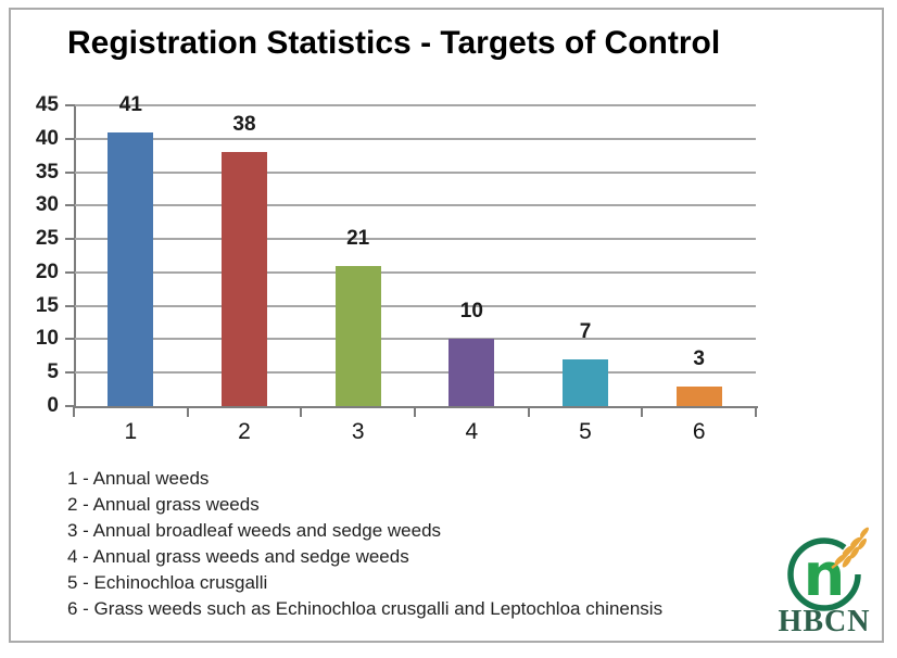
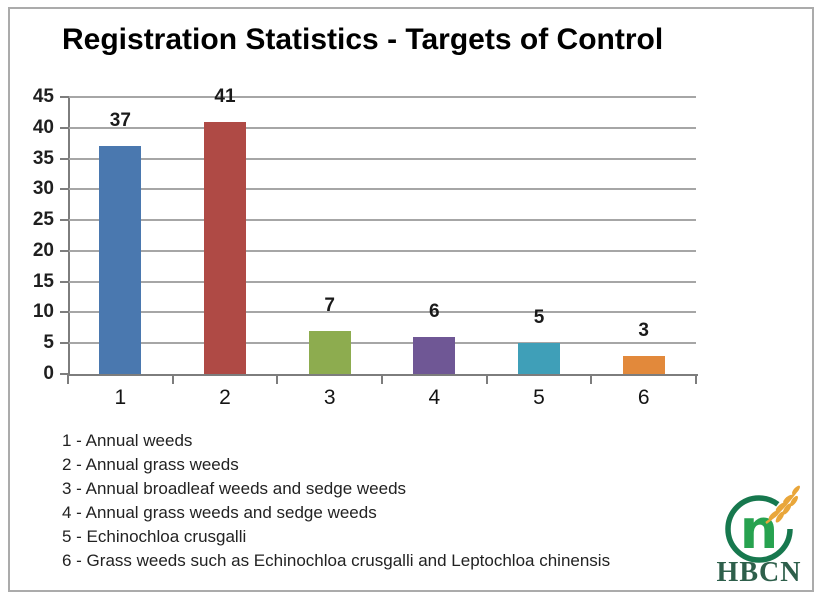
1: 41 -> 37
2: 38 -> 41
3: 21 -> 7
4: 10 -> 6
5: 7 -> 5
